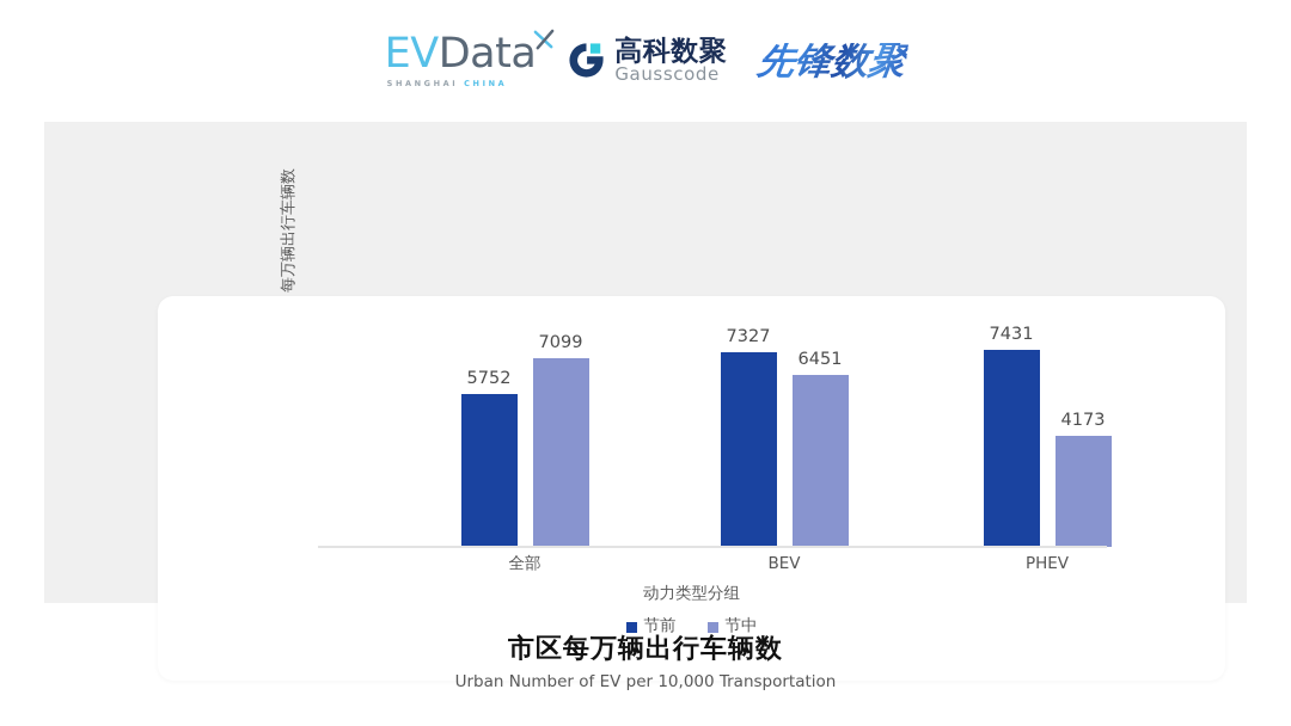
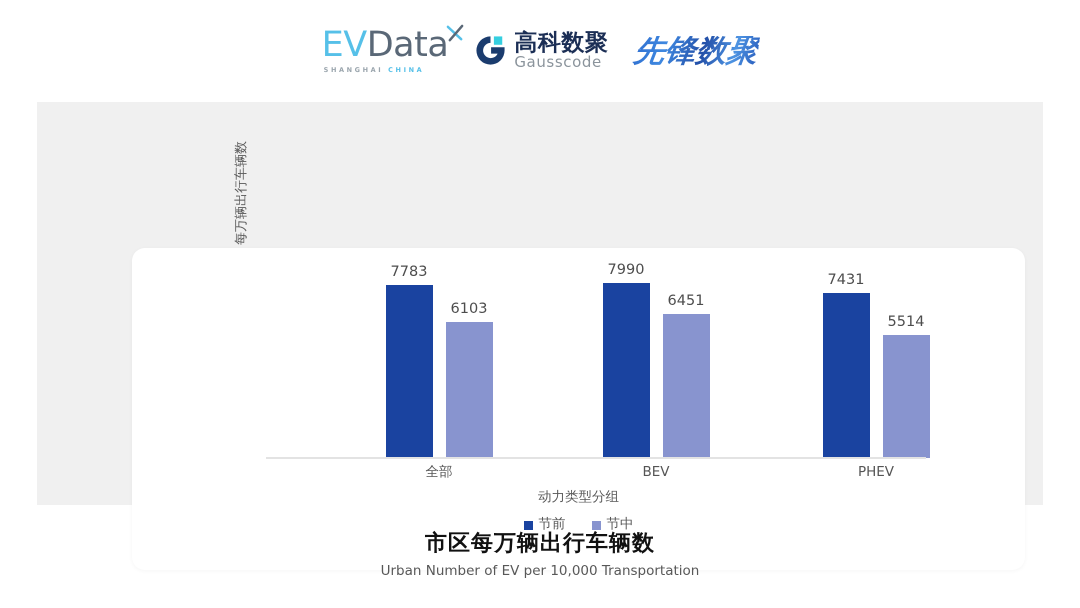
节前/全部: 5752 -> 7783
节中/全部: 7099 -> 6103
节前/BEV: 7327 -> 7990
节中/PHEV: 4173 -> 5514
